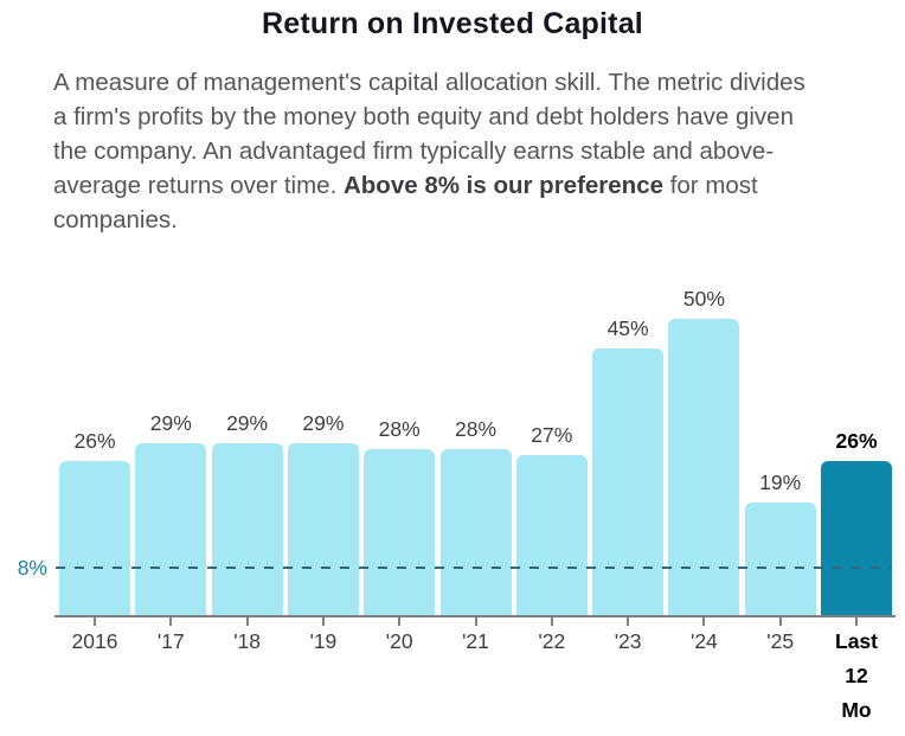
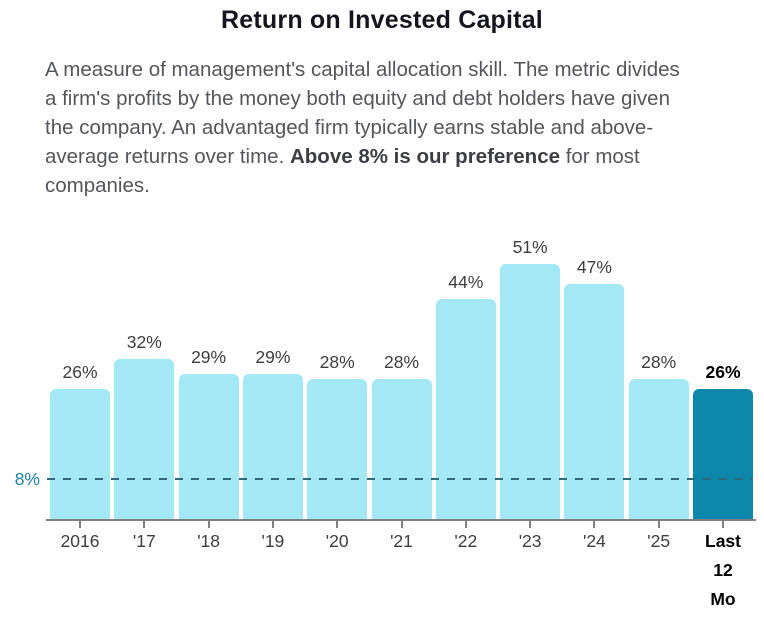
'17: 29% -> 32%
'22: 27% -> 44%
'23: 45% -> 51%
'24: 50% -> 47%
'25: 19% -> 28%
